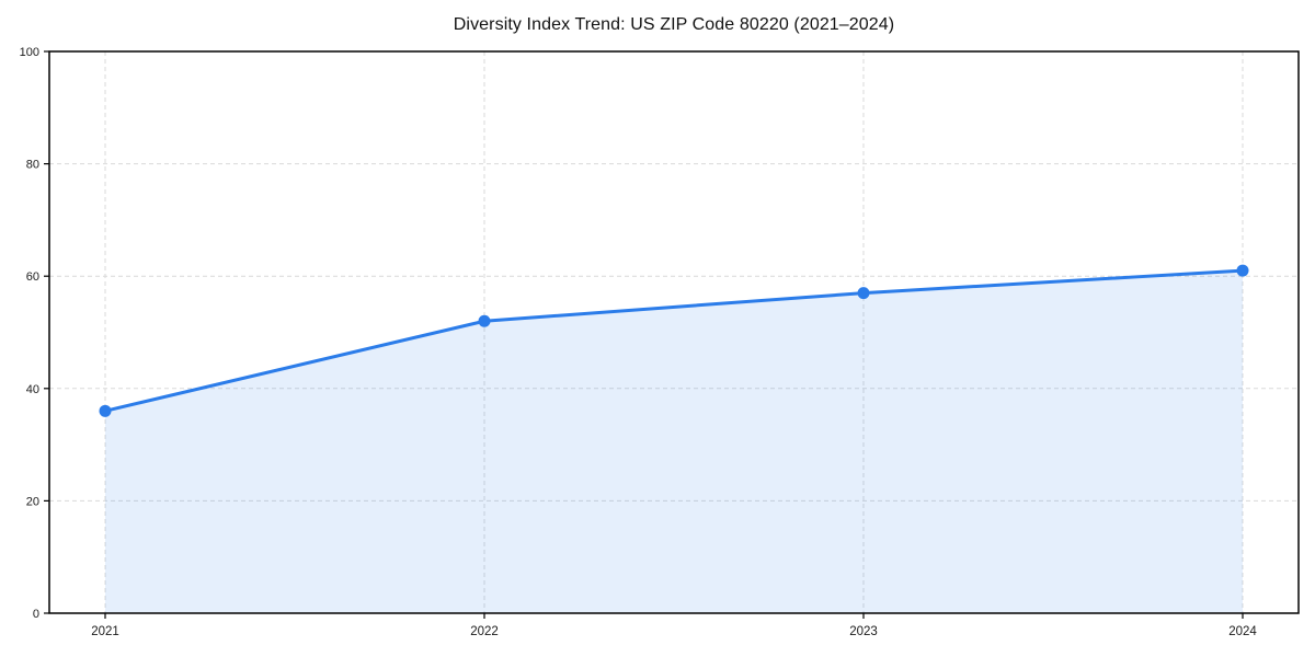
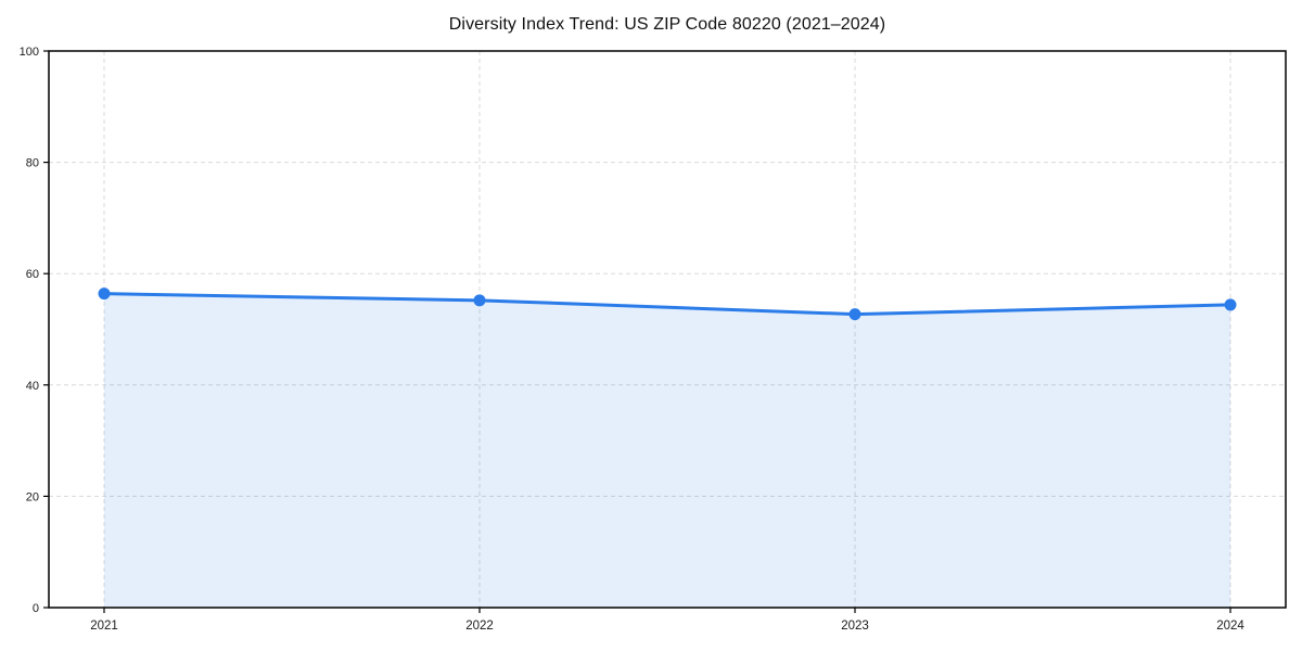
2021: 36 -> 56
2022: 52 -> 55
2023: 57 -> 53
2024: 61 -> 54
